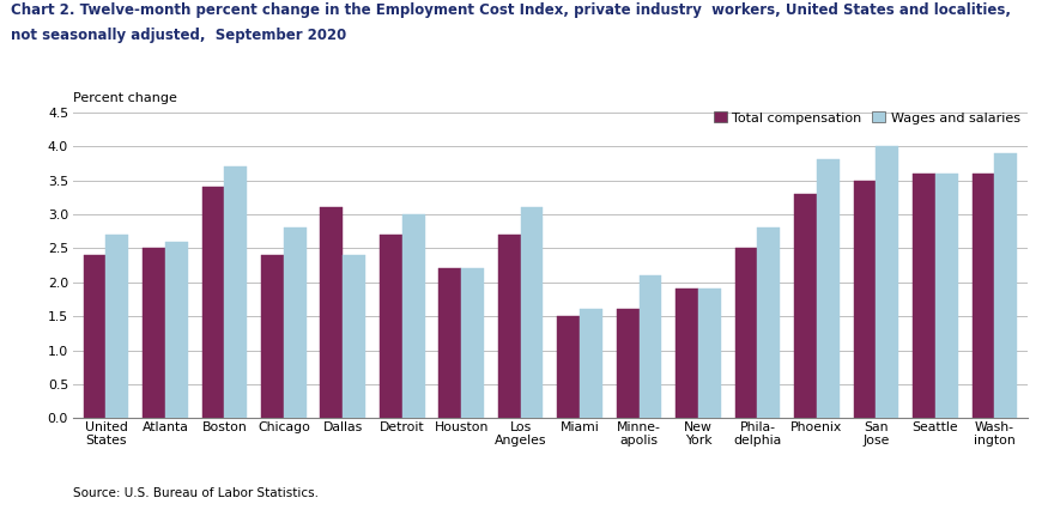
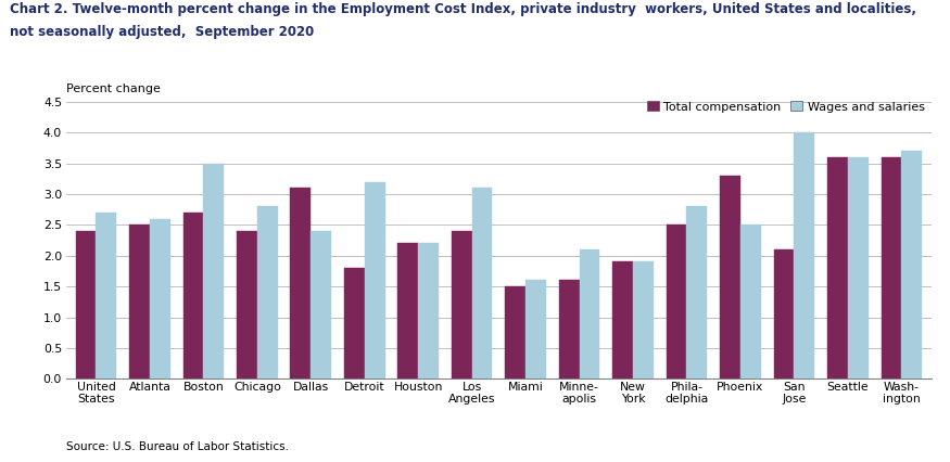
Total compensation/Boston: 3.4 -> 2.7
Wages and salaries/Boston: 3.7 -> 3.5
Total compensation/Detroit: 2.7 -> 1.8
Wages and salaries/Detroit: 3.0 -> 3.2
Total compensation/Los Angeles: 2.7 -> 2.4
Wages and salaries/Phoenix: 3.8 -> 2.5
Total compensation/San Jose: 3.5 -> 2.1
Wages and salaries/Wash- ington: 3.9 -> 3.7
